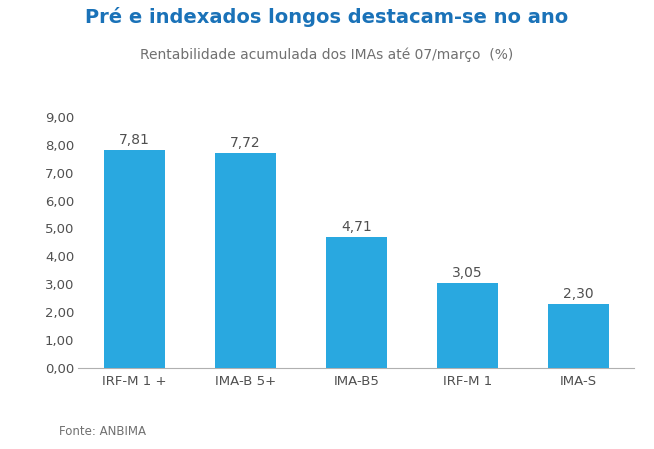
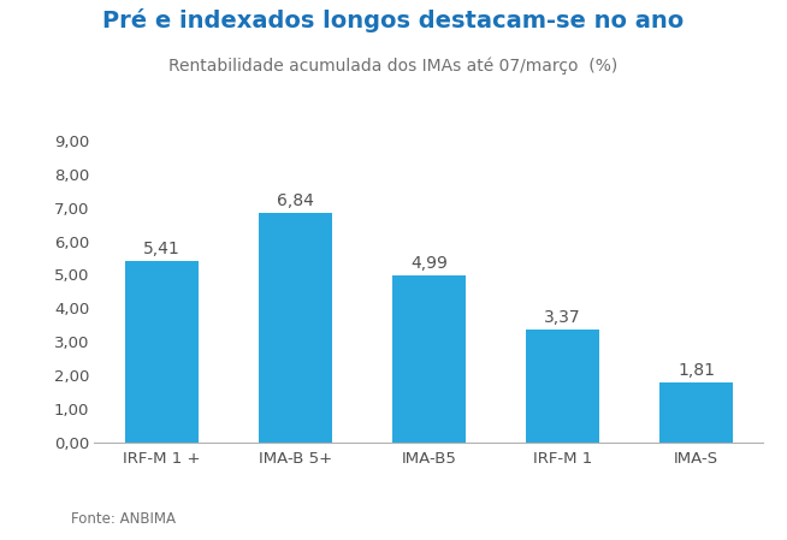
IRF-M 1 +: 7,81 -> 5,41
IMA-B 5+: 7,72 -> 6,84
IMA-B5: 4,71 -> 4,99
IRF-M 1: 3,05 -> 3,37
IMA-S: 2,30 -> 1,81
